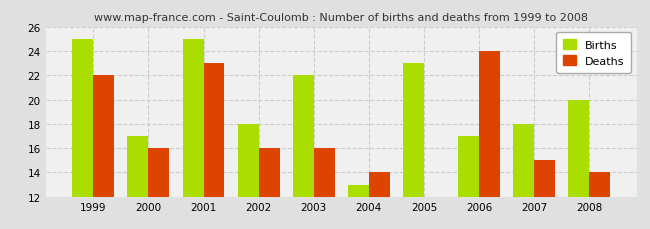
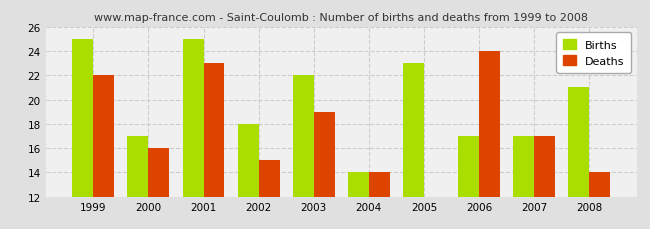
Deaths/2002: 16 -> 15
Deaths/2003: 16 -> 19
Births/2004: 13 -> 14
Births/2007: 18 -> 17
Deaths/2007: 15 -> 17
Births/2008: 20 -> 21
